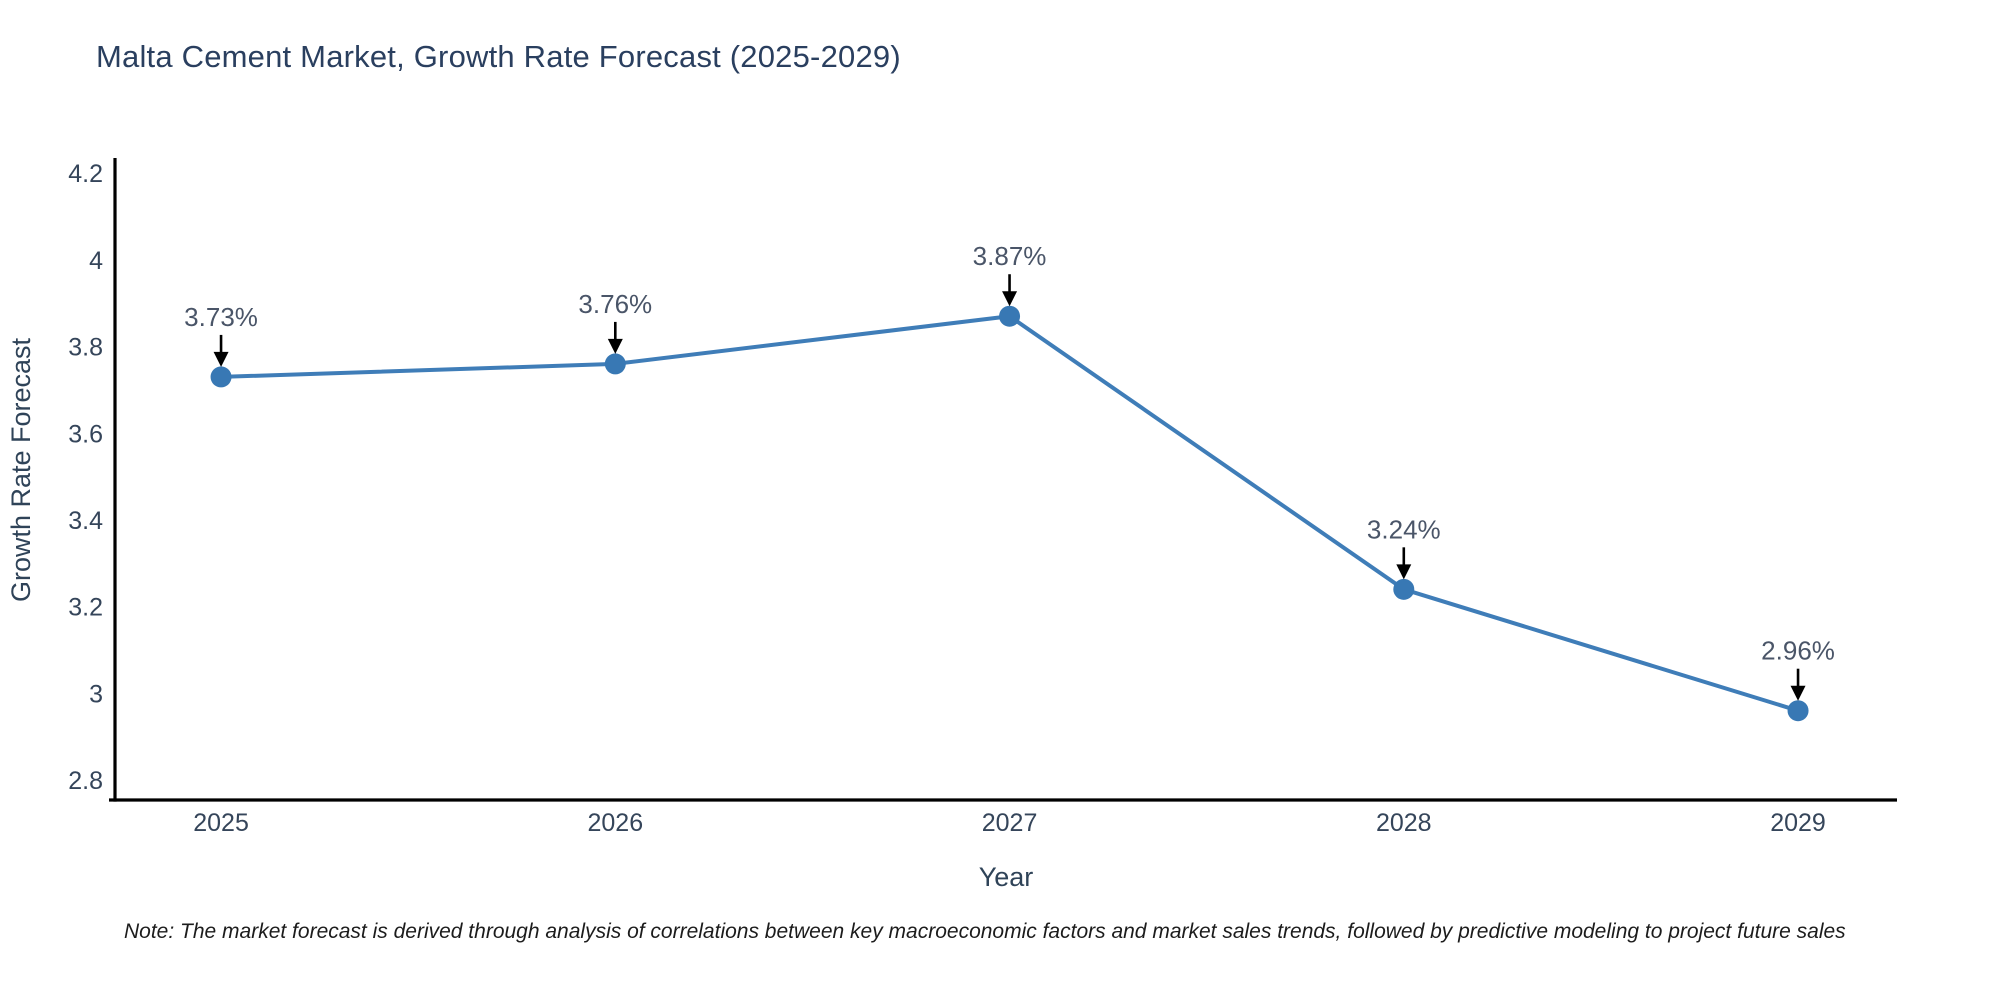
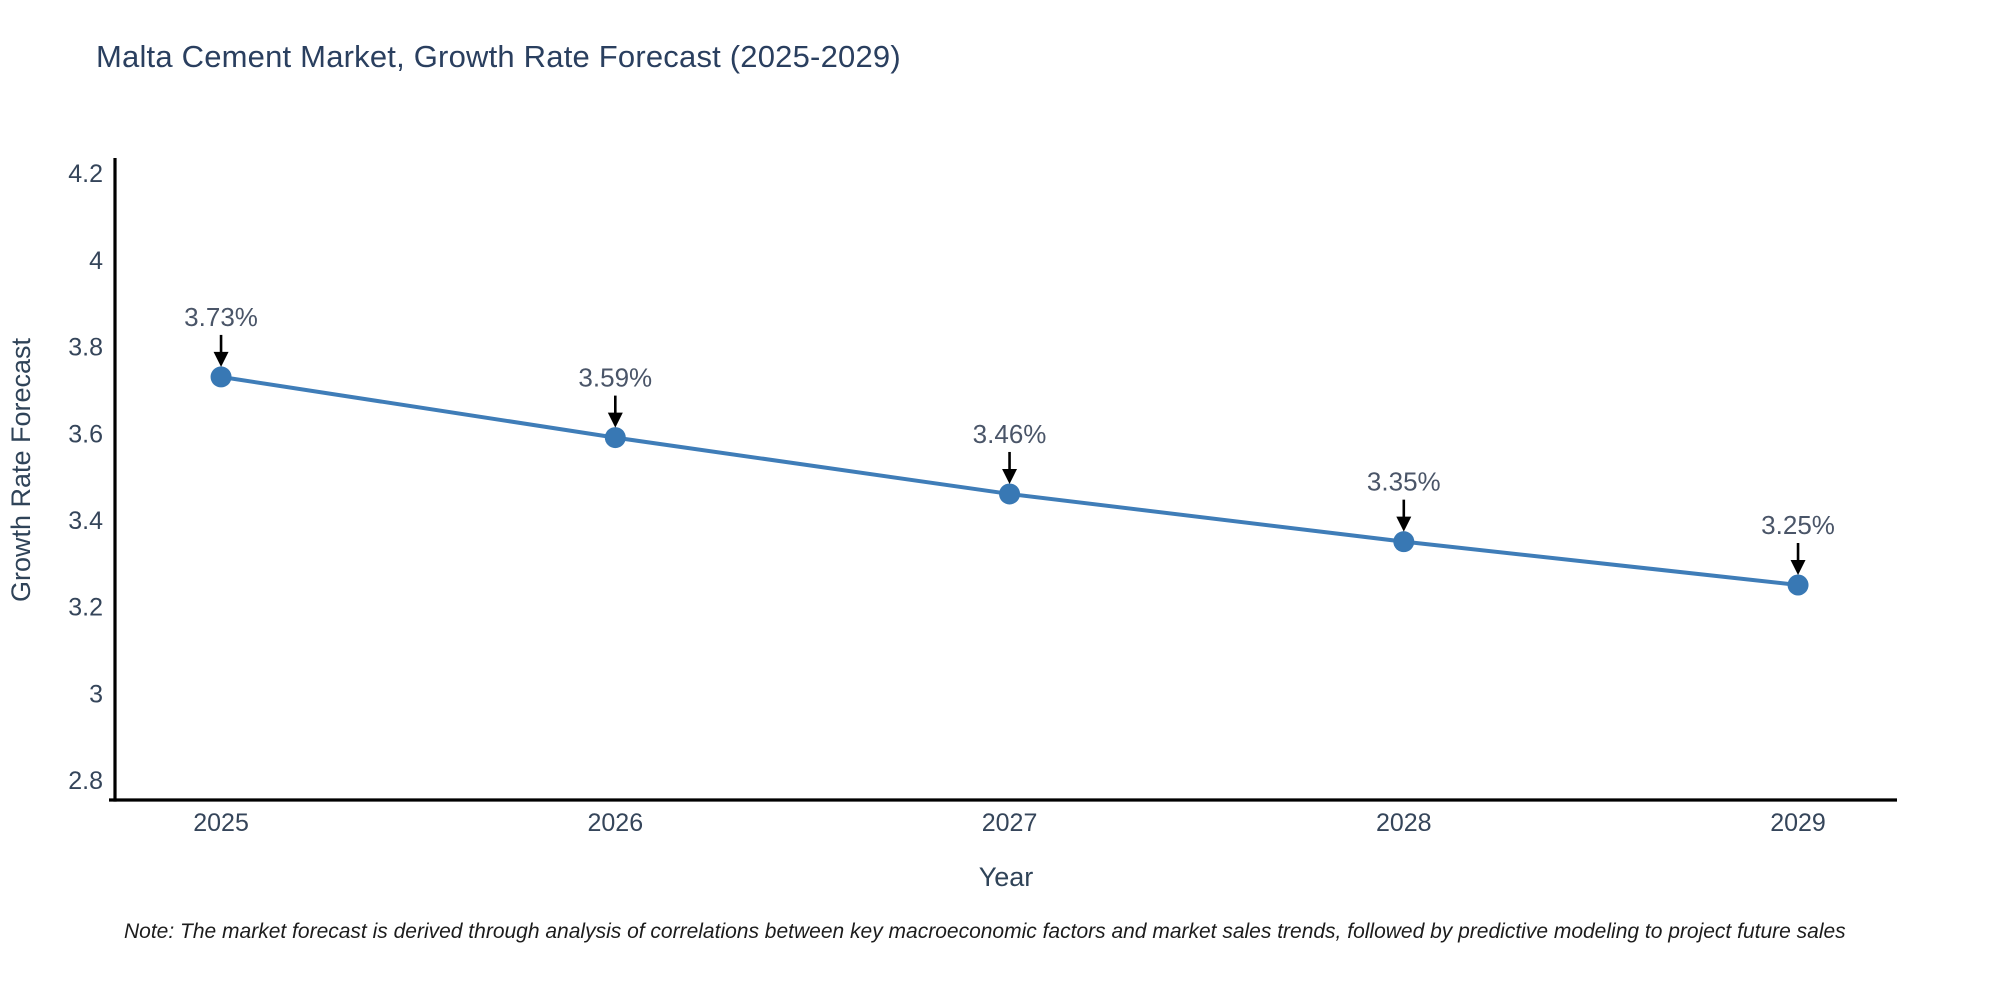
2026: 3.76% -> 3.59%
2027: 3.87% -> 3.46%
2028: 3.24% -> 3.35%
2029: 2.96% -> 3.25%
